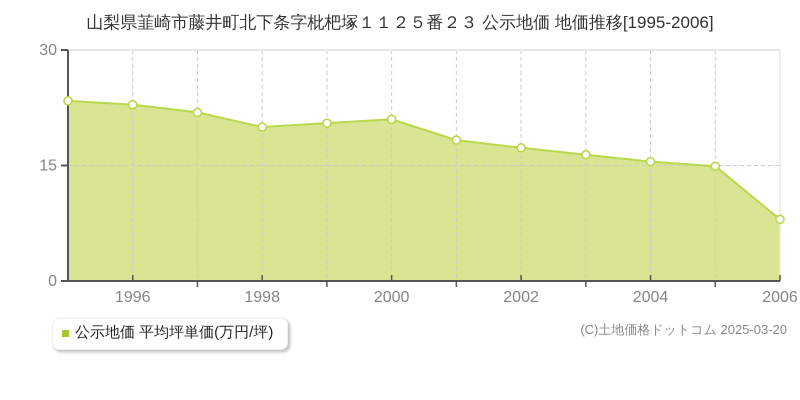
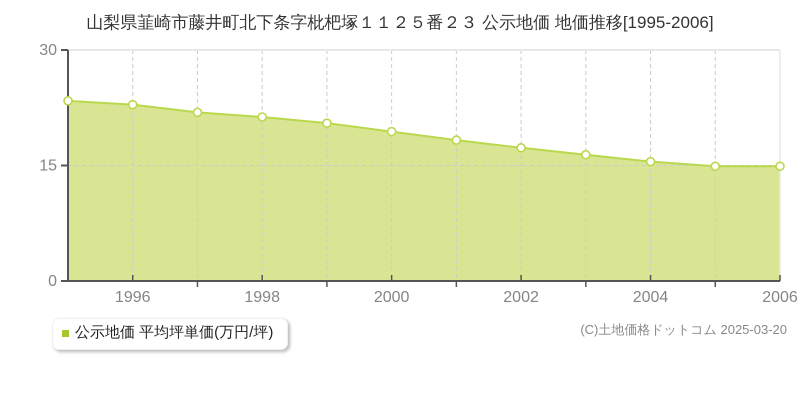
1998: 20 -> 21
2000: 21 -> 19
2006: 8 -> 15
